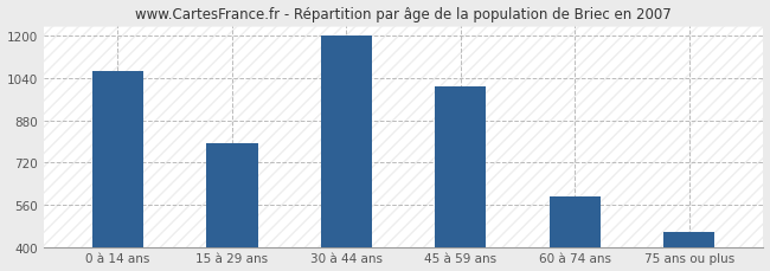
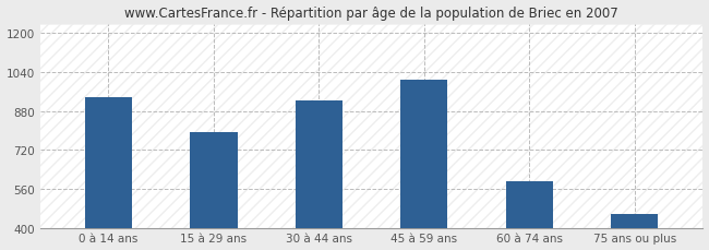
0 à 14 ans: 1065 -> 935
30 à 44 ans: 1200 -> 925
